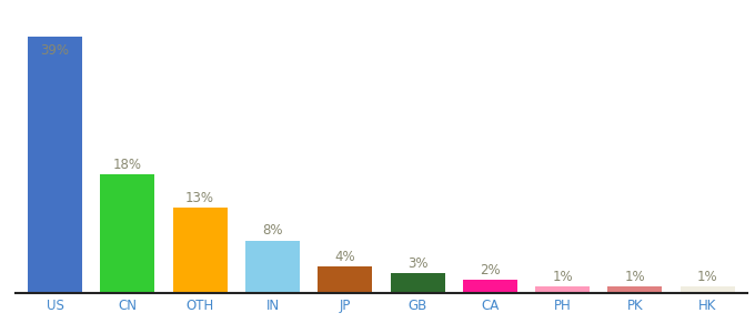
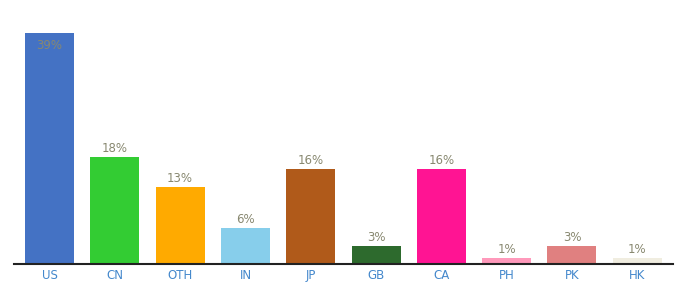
IN: 8% -> 6%
JP: 4% -> 16%
CA: 2% -> 16%
PK: 1% -> 3%
